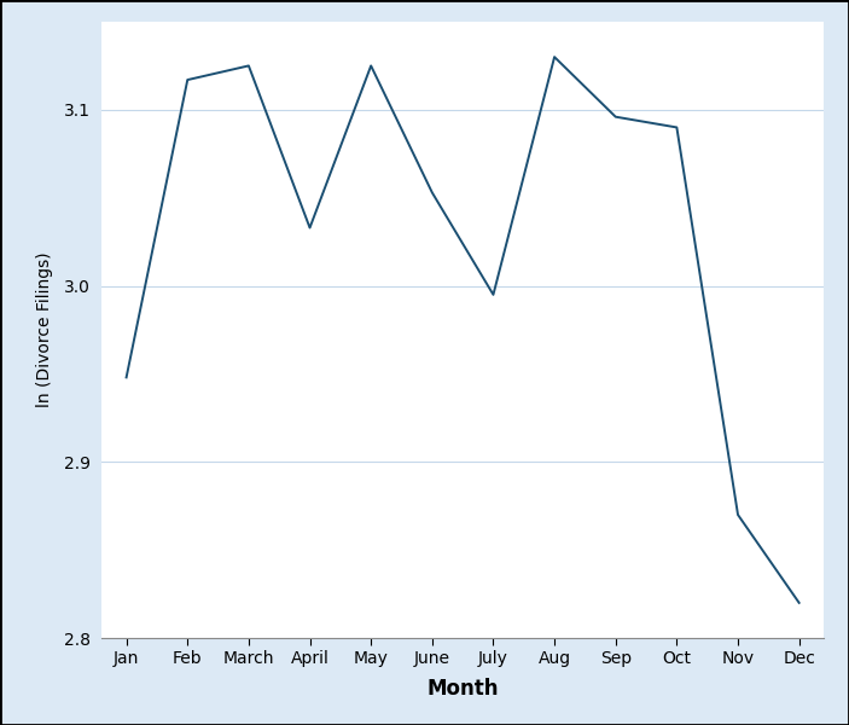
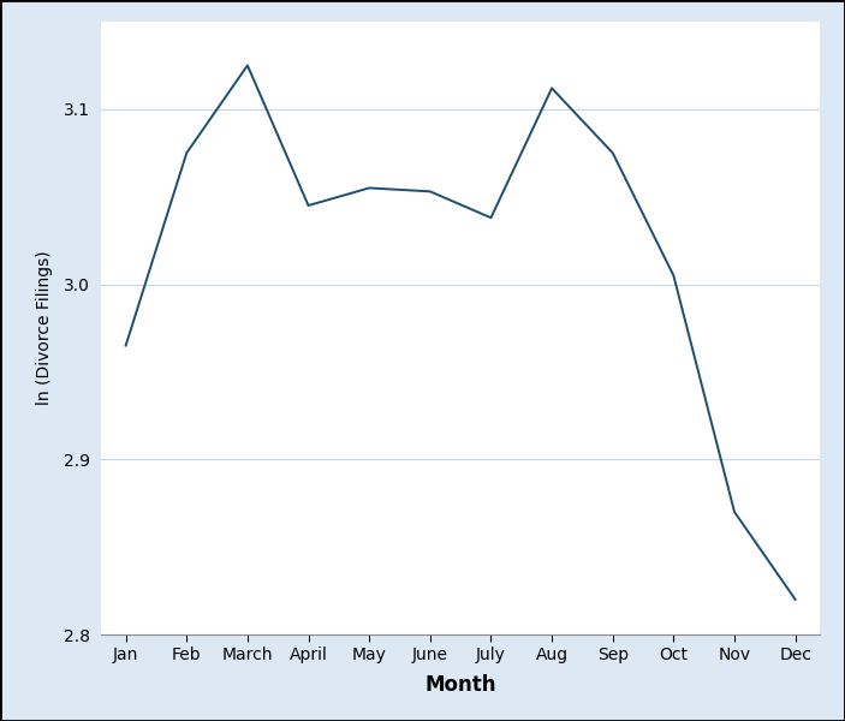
Jan: 2.948 -> 2.965
Feb: 3.117 -> 3.075
April: 3.033 -> 3.045
May: 3.125 -> 3.055
July: 2.995 -> 3.038
Aug: 3.130 -> 3.112
Sep: 3.096 -> 3.075
Oct: 3.090 -> 3.005
